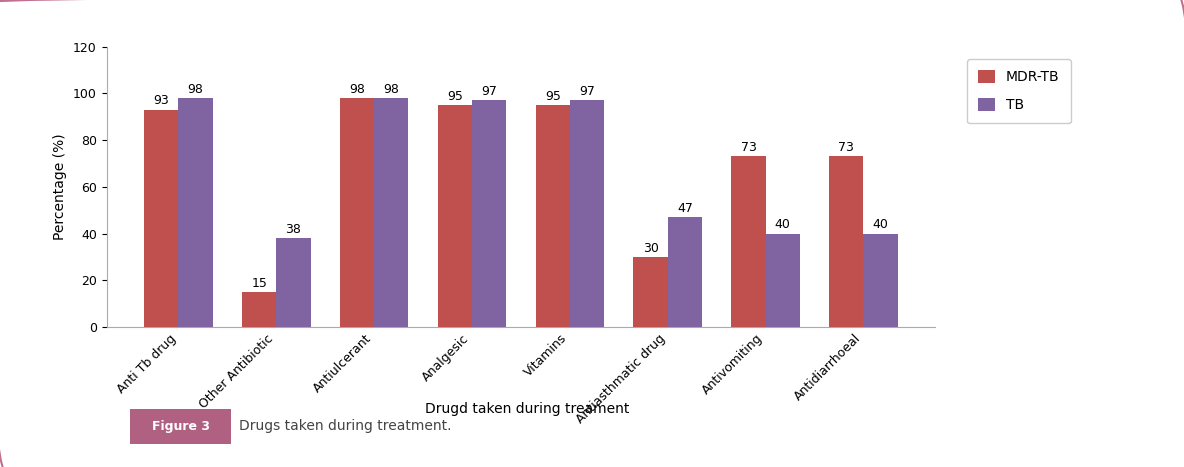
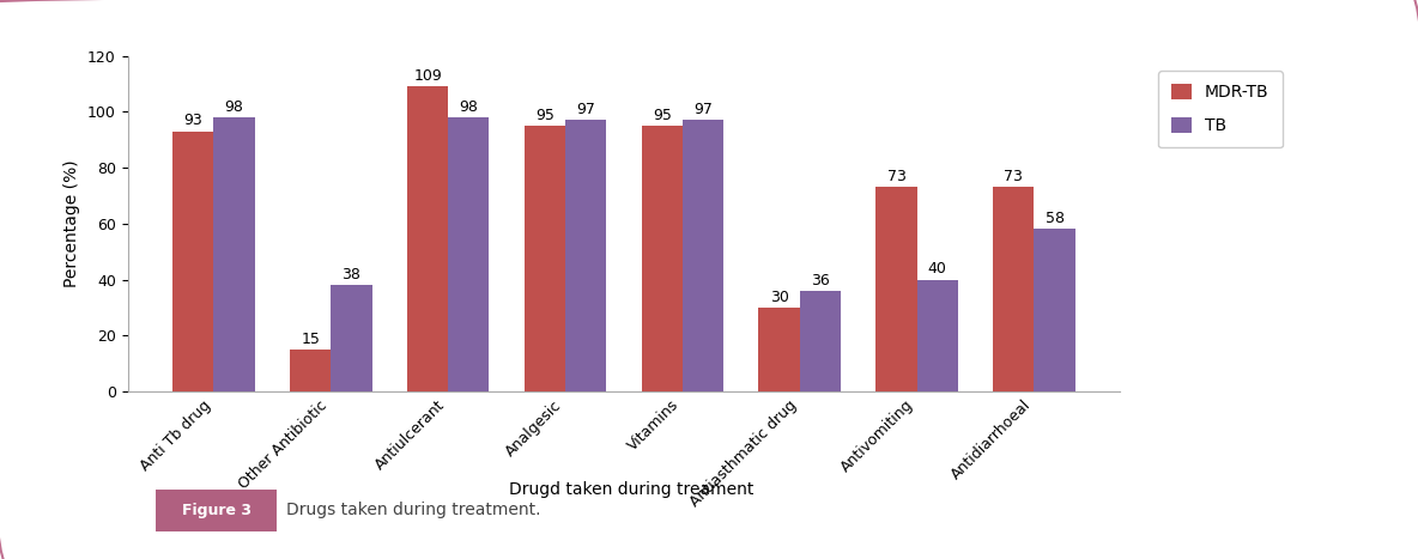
MDR-TB/Antiulcerant: 98 -> 109
TB/Antiasthmatic drug: 47 -> 36
TB/Antidiarrhoeal: 40 -> 58
